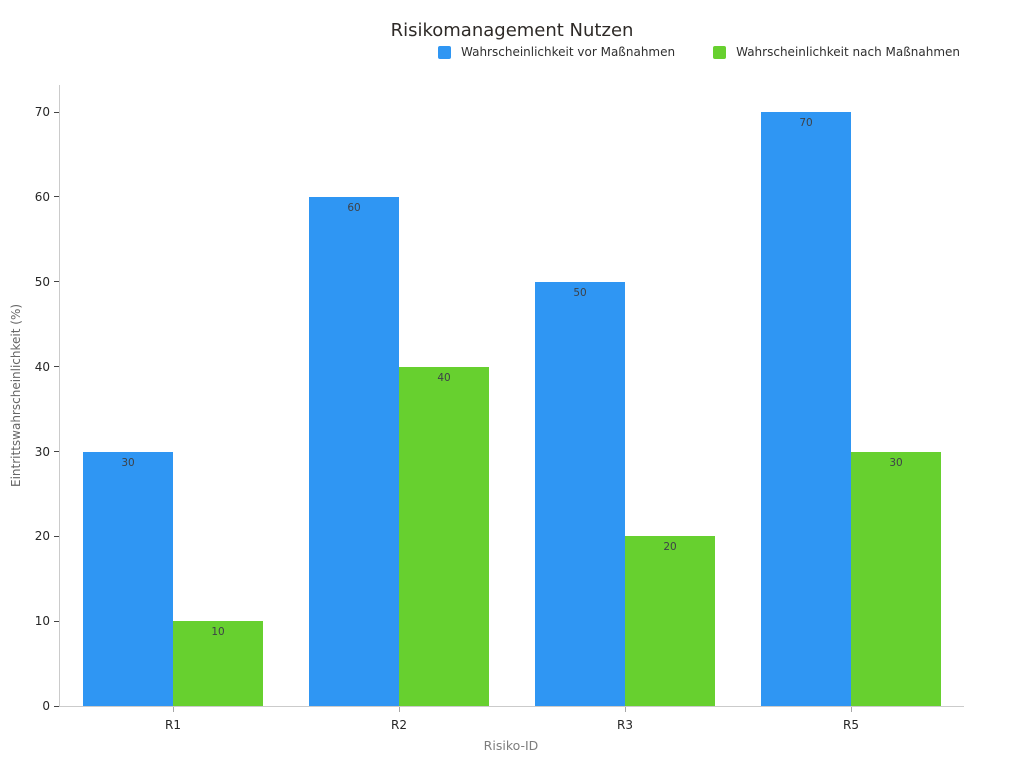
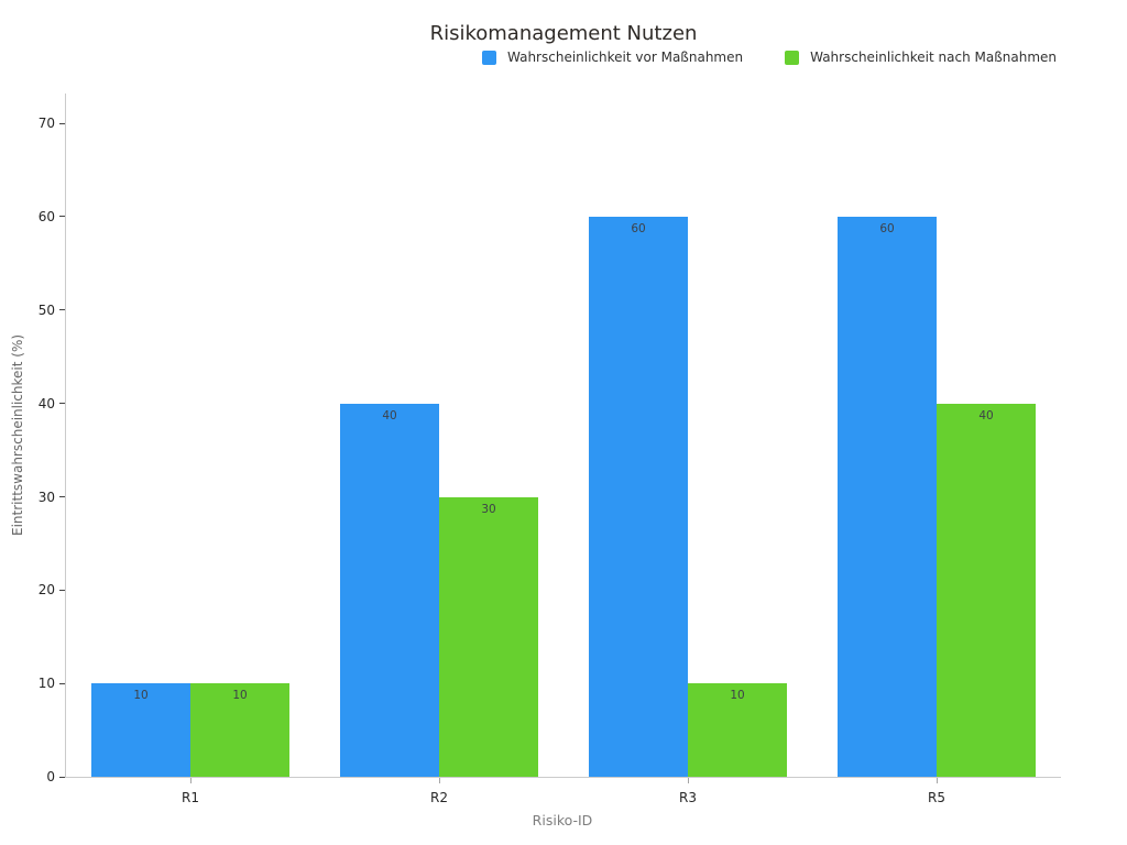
Wahrscheinlichkeit vor Maßnahmen/R1: 30 -> 10
Wahrscheinlichkeit vor Maßnahmen/R2: 60 -> 40
Wahrscheinlichkeit nach Maßnahmen/R2: 40 -> 30
Wahrscheinlichkeit vor Maßnahmen/R3: 50 -> 60
Wahrscheinlichkeit nach Maßnahmen/R3: 20 -> 10
Wahrscheinlichkeit vor Maßnahmen/R5: 70 -> 60
Wahrscheinlichkeit nach Maßnahmen/R5: 30 -> 40
